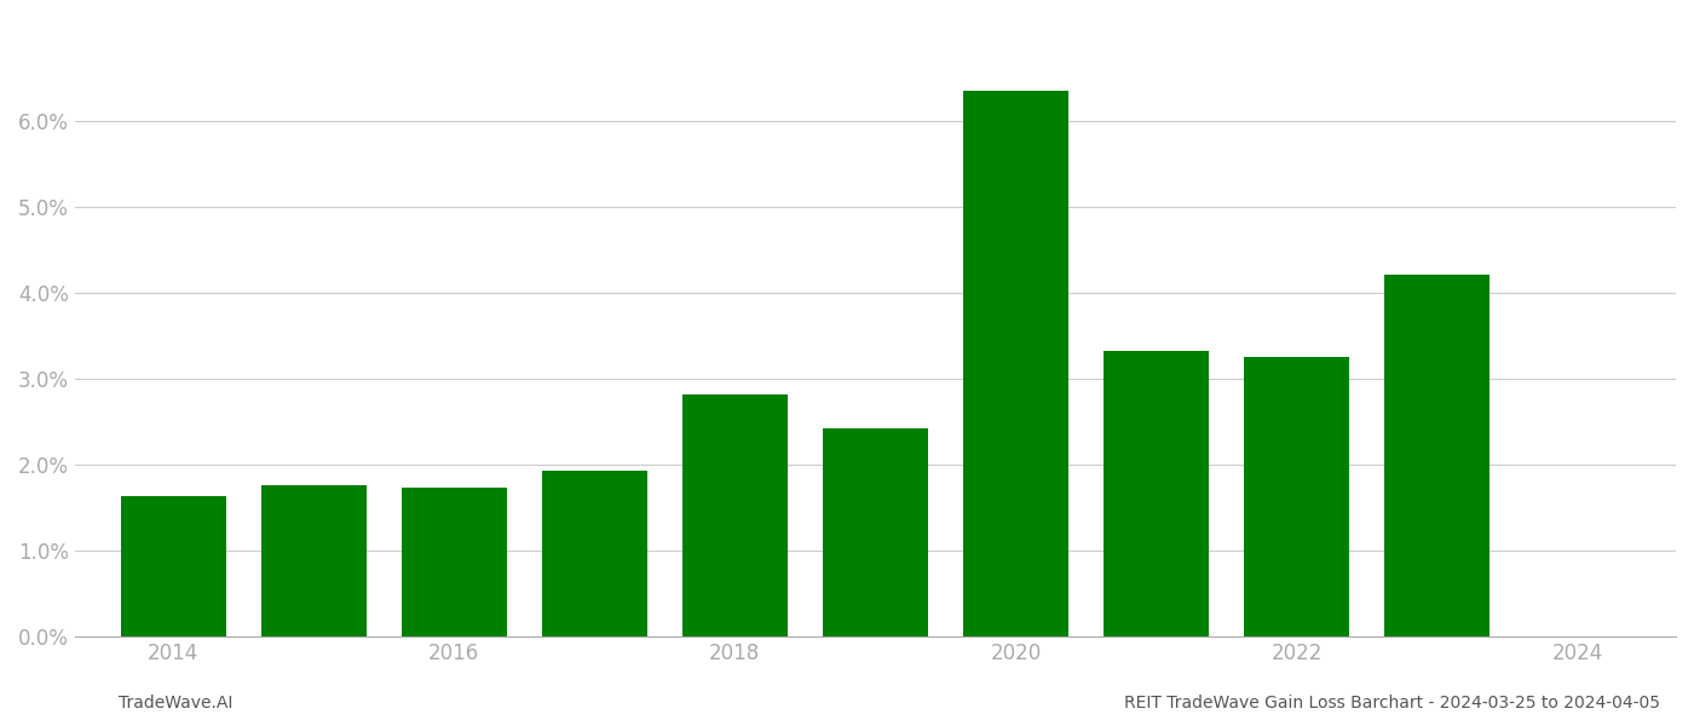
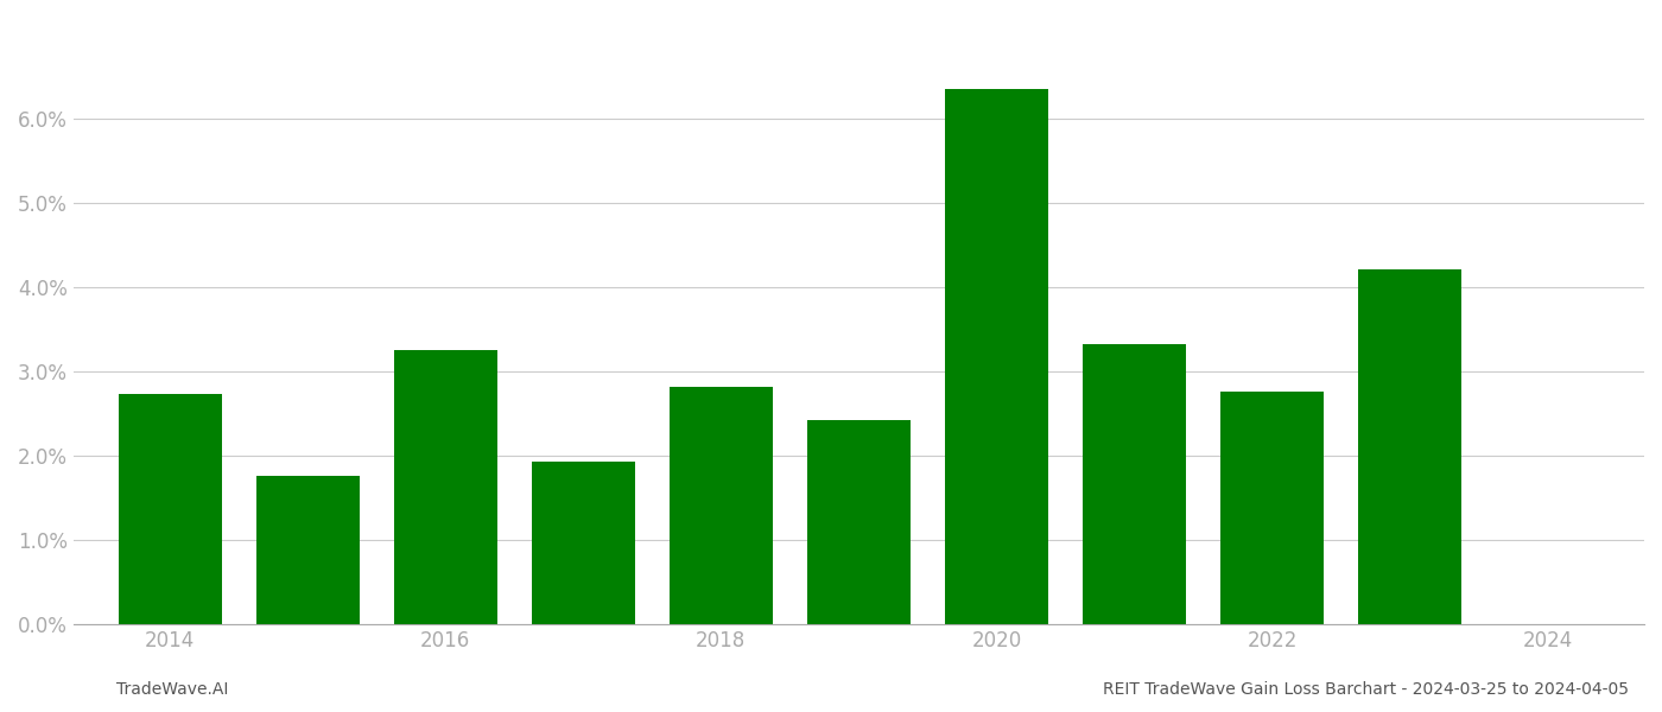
2014: 1.63% -> 2.74%
2016: 1.74% -> 3.26%
2022: 3.25% -> 2.76%
